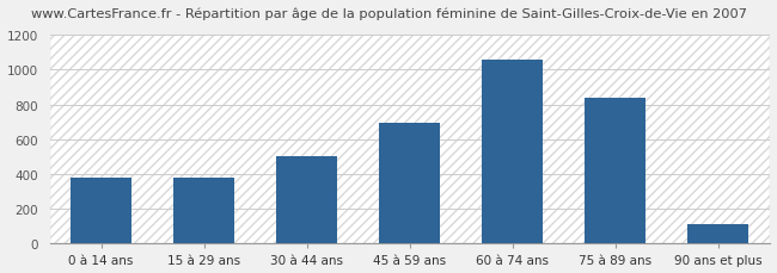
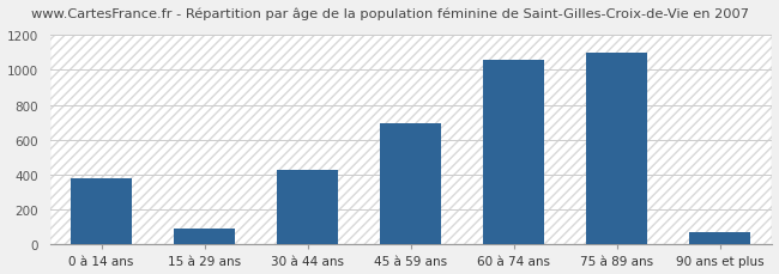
15 à 29 ans: 380 -> 90
30 à 44 ans: 500 -> 430
75 à 89 ans: 840 -> 1100
90 ans et plus: 110 -> 70
